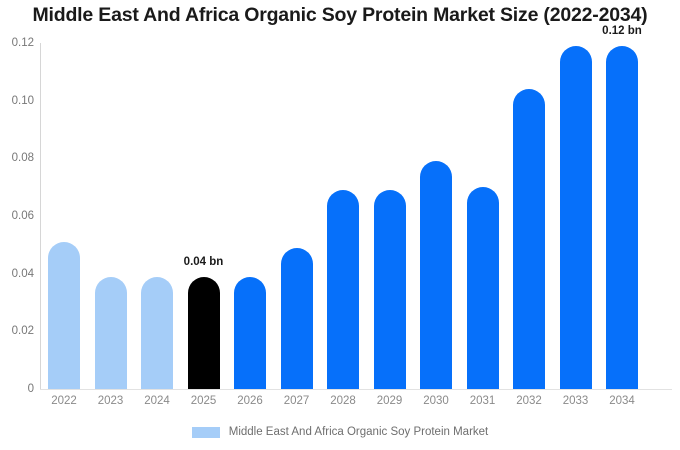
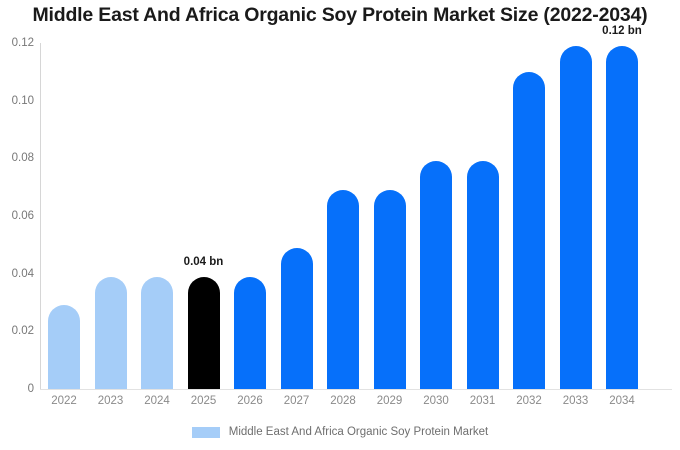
2022: 0.051 -> 0.029
2031: 0.070 -> 0.079
2032: 0.104 -> 0.110
